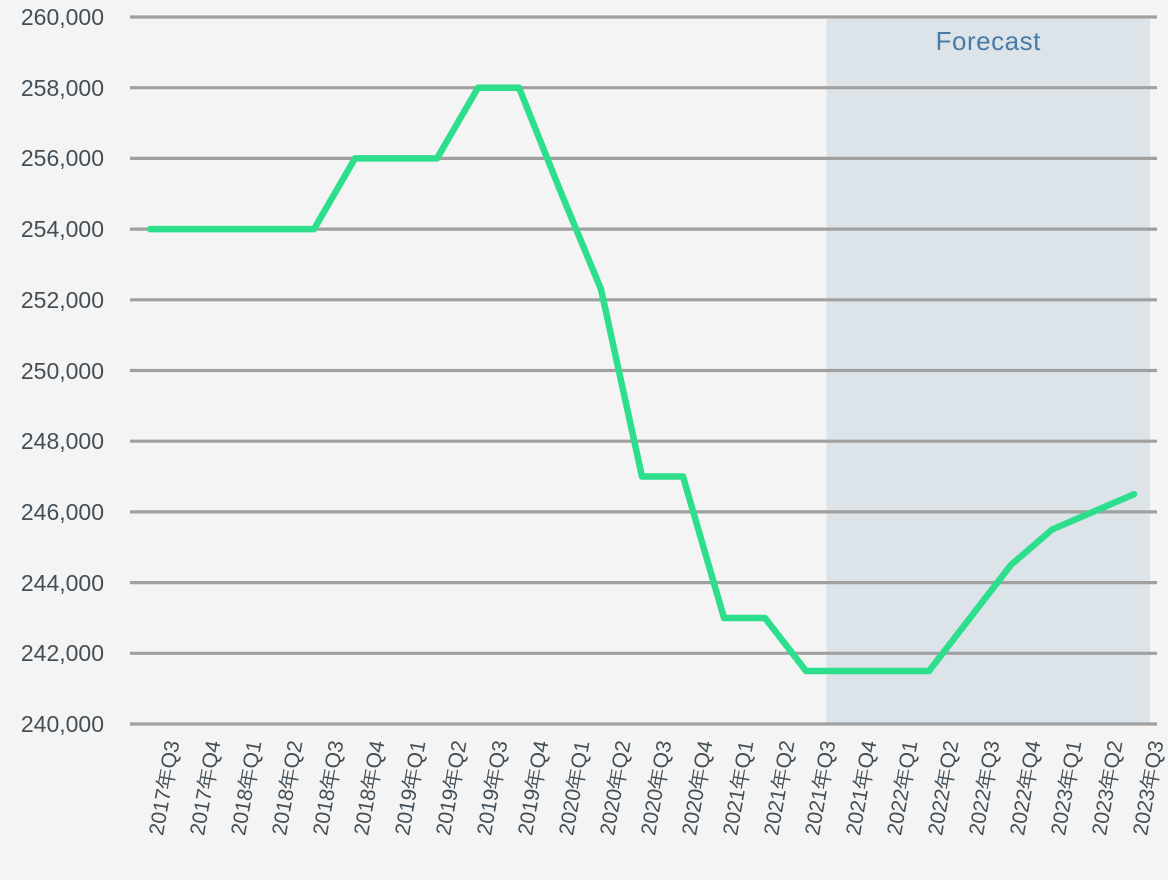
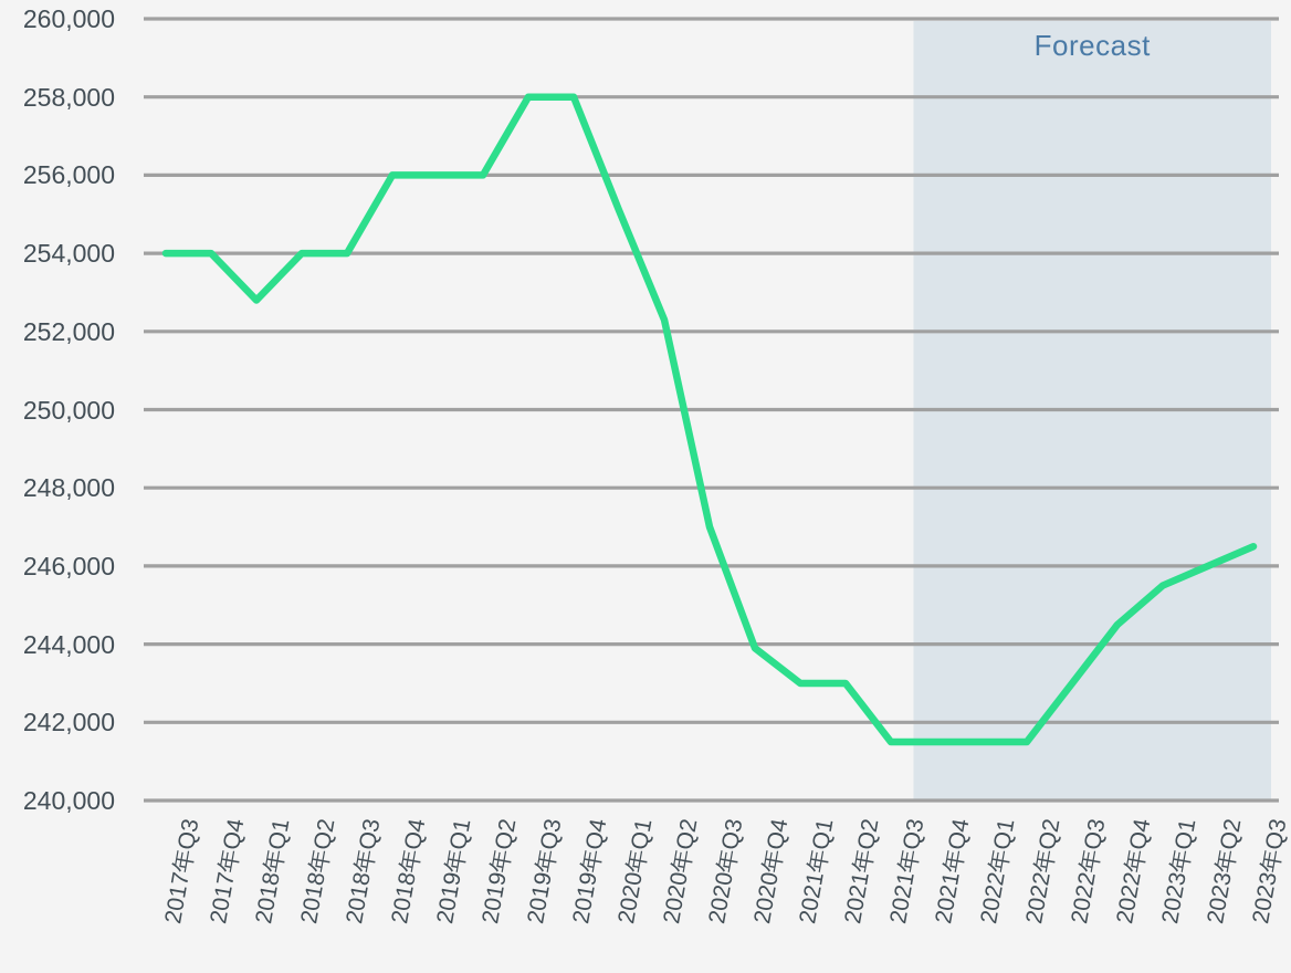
2018年Q1: 254000 -> 252800
2020年Q4: 247000 -> 243900
